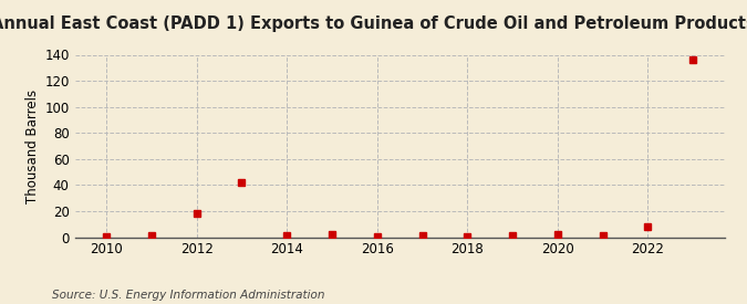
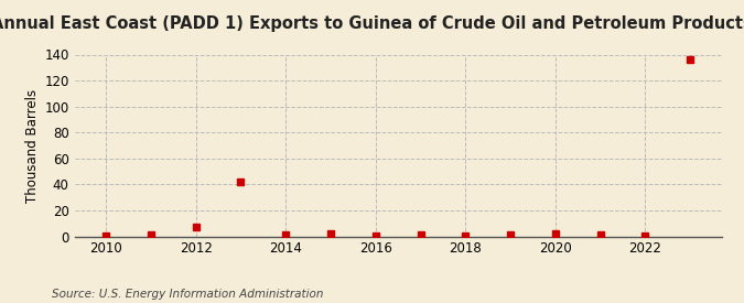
2012: 18 -> 7
2022: 8 -> 0
